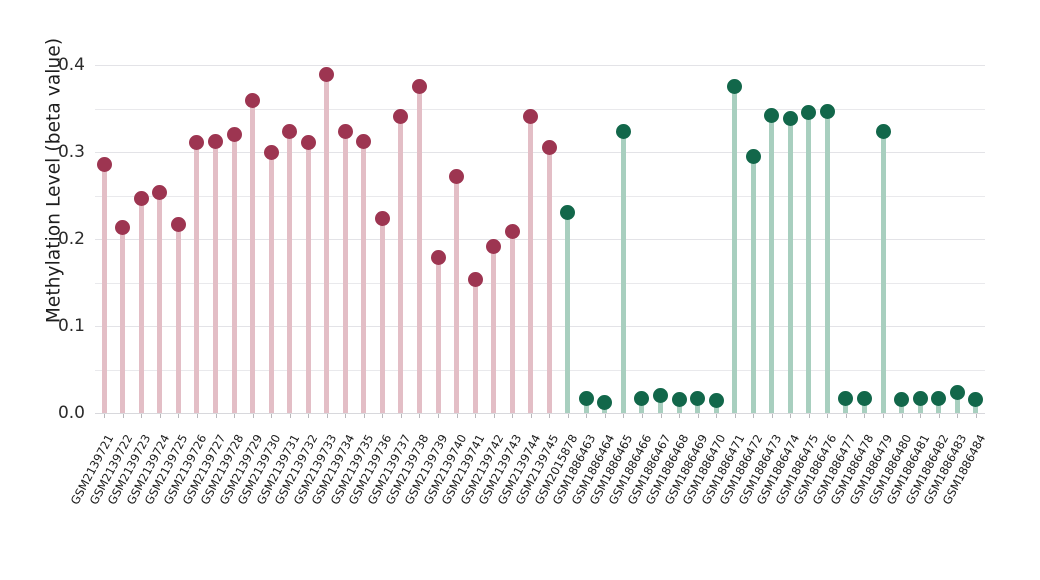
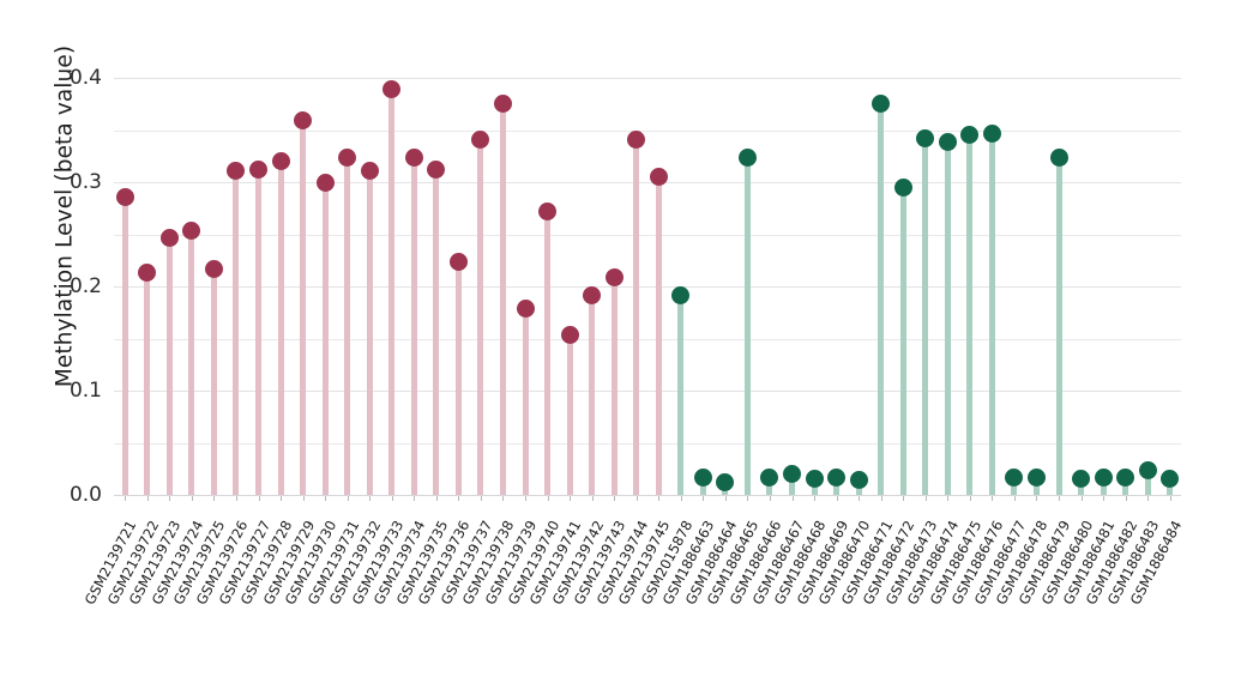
GSM2015878: 0.23 -> 0.19
